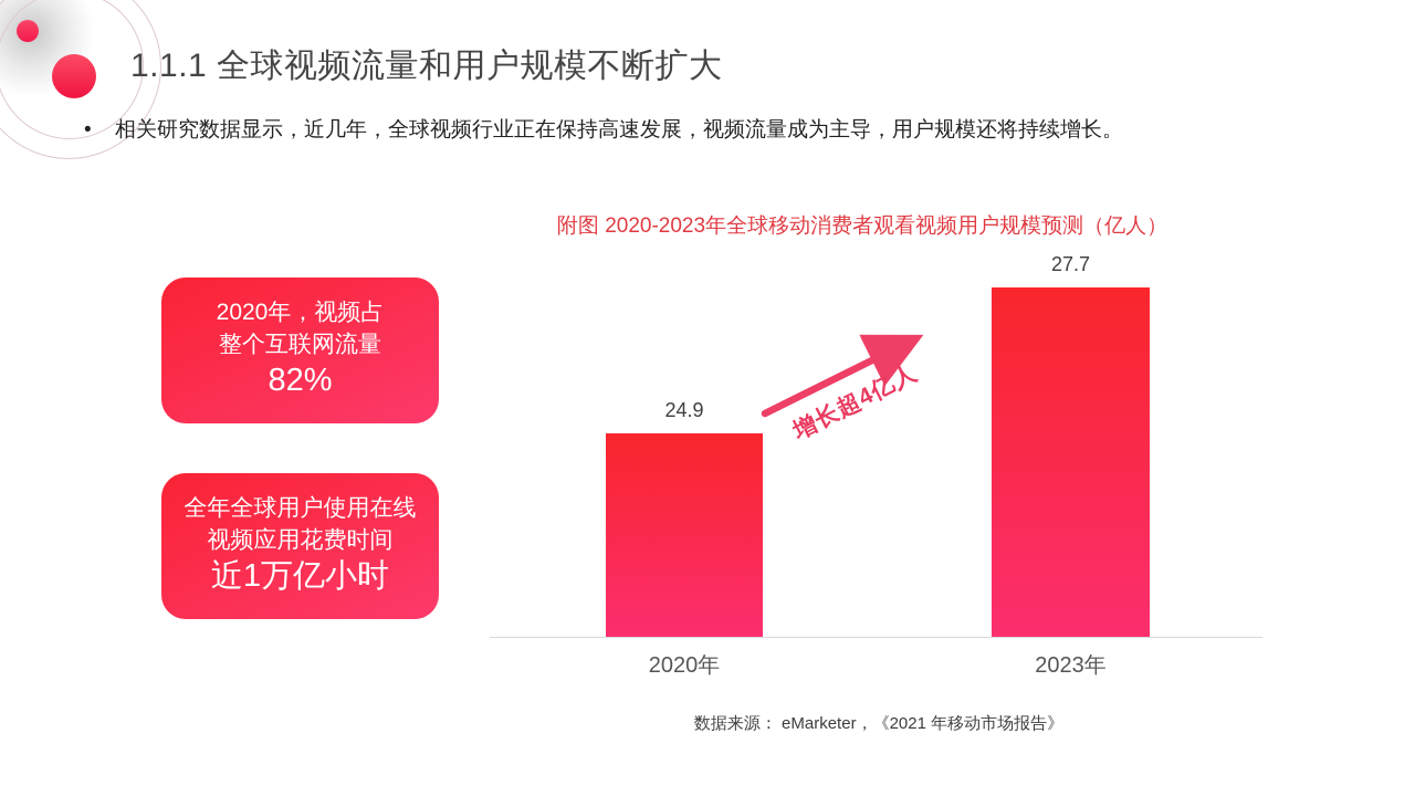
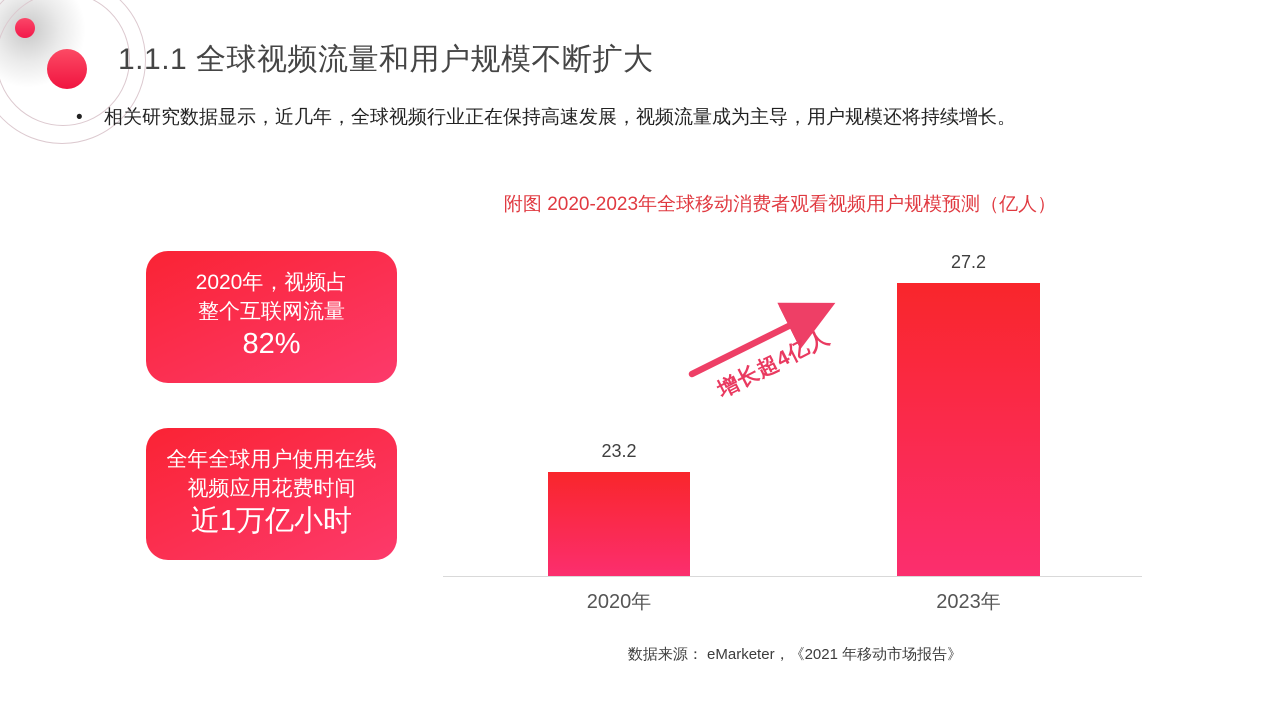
2020年: 24.9 -> 23.2
2023年: 27.7 -> 27.2
